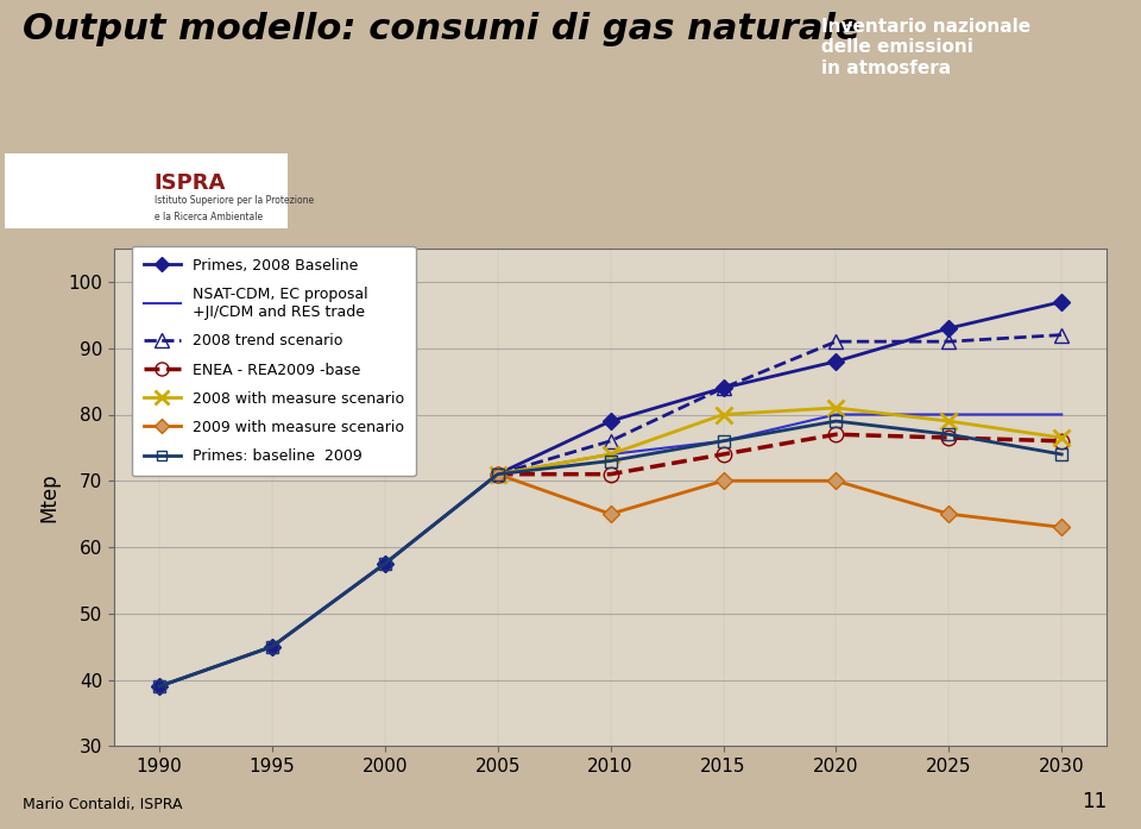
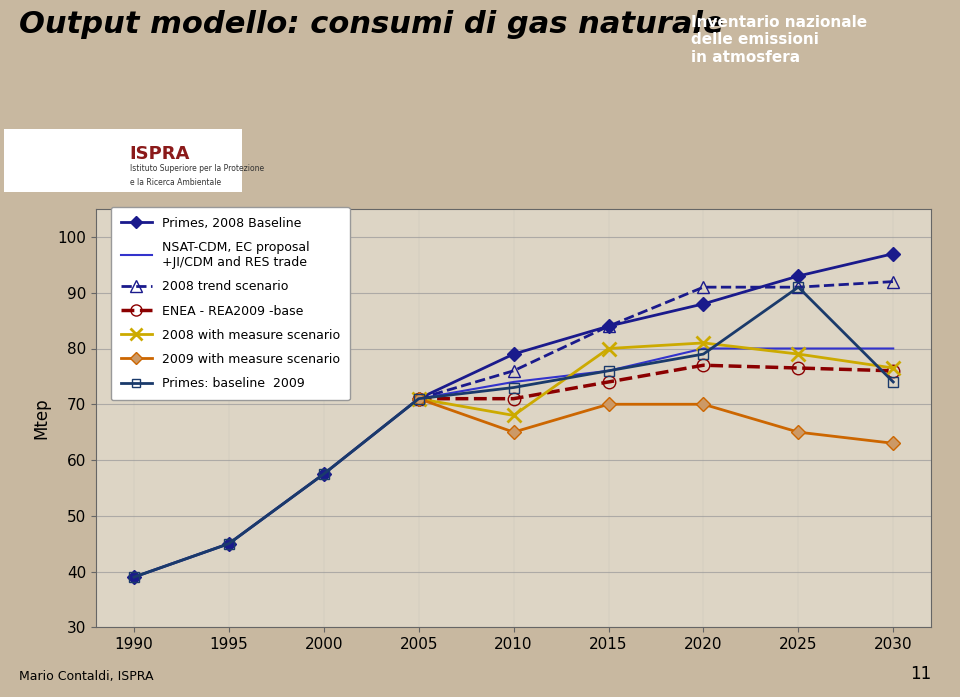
2008 with measure scenario/2010: 74.0 -> 68.0
Primes: baseline 2009/2025: 77.0 -> 91.0
